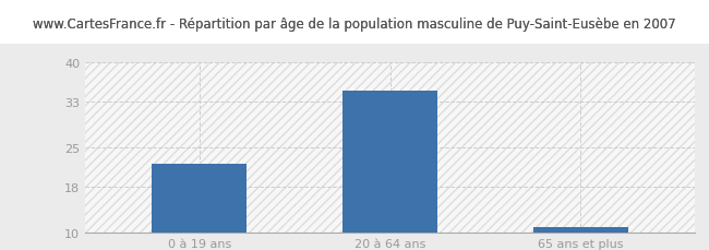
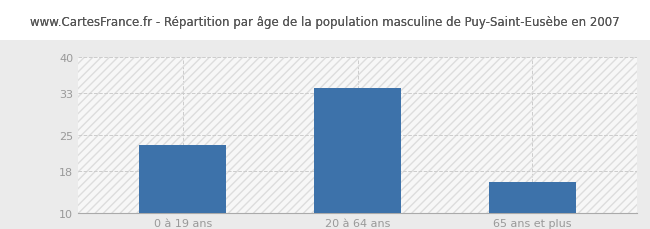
0 à 19 ans: 22 -> 23
20 à 64 ans: 35 -> 34
65 ans et plus: 11 -> 16
